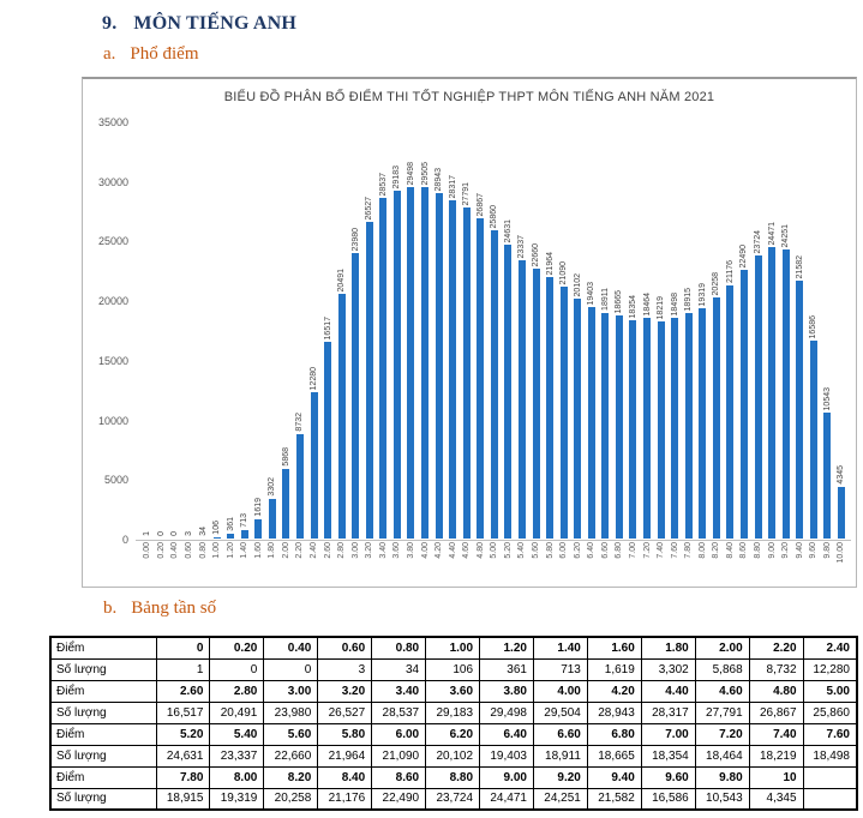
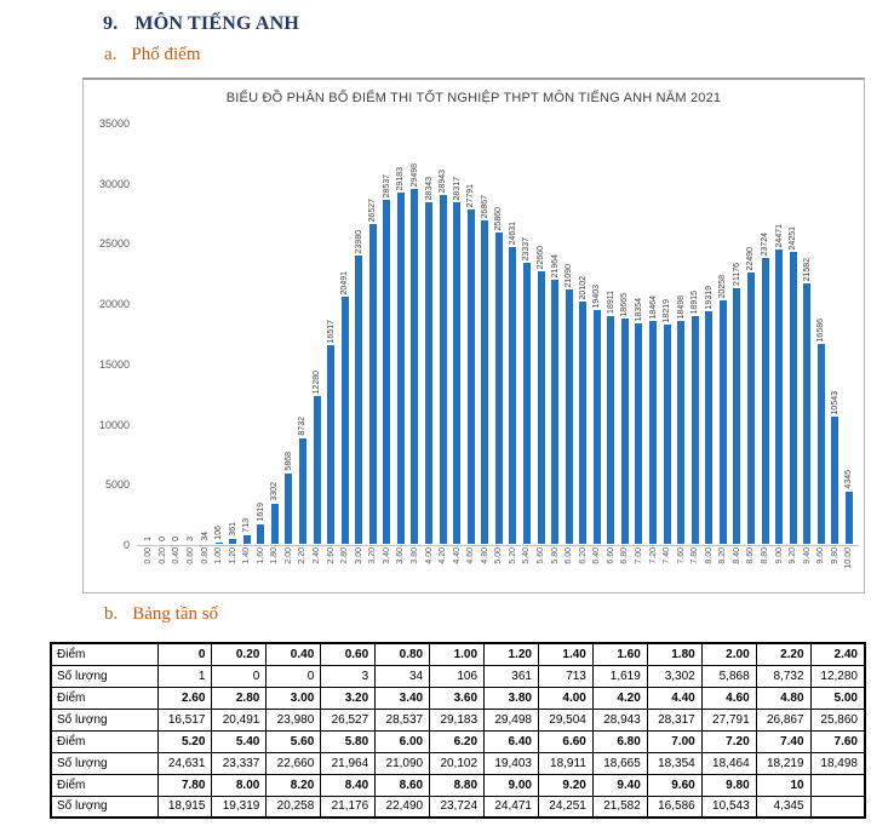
4.00: 29505 -> 28343
